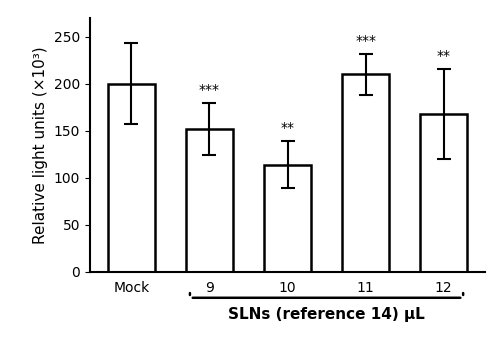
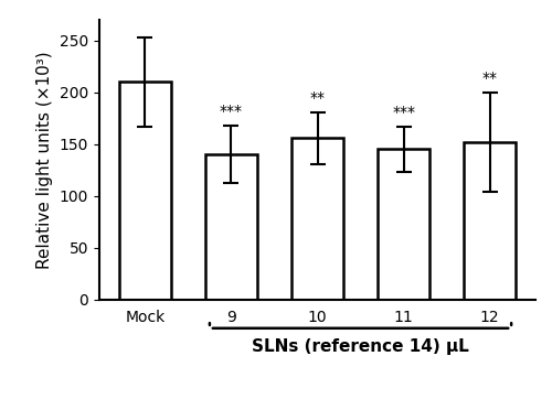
Mock: 200 -> 210
9: 152 -> 140
10: 114 -> 156
11: 210 -> 145
12: 168 -> 152
